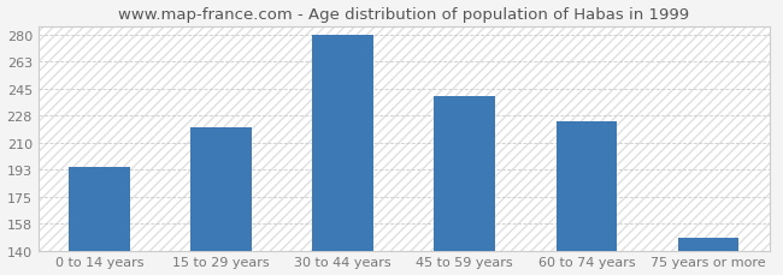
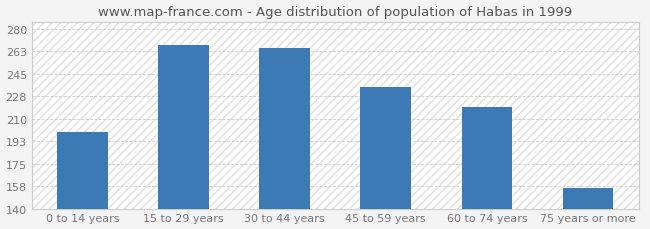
0 to 14 years: 194 -> 200
15 to 29 years: 220 -> 268
30 to 44 years: 280 -> 265
45 to 59 years: 240 -> 235
60 to 74 years: 224 -> 219
75 years or more: 148 -> 156
